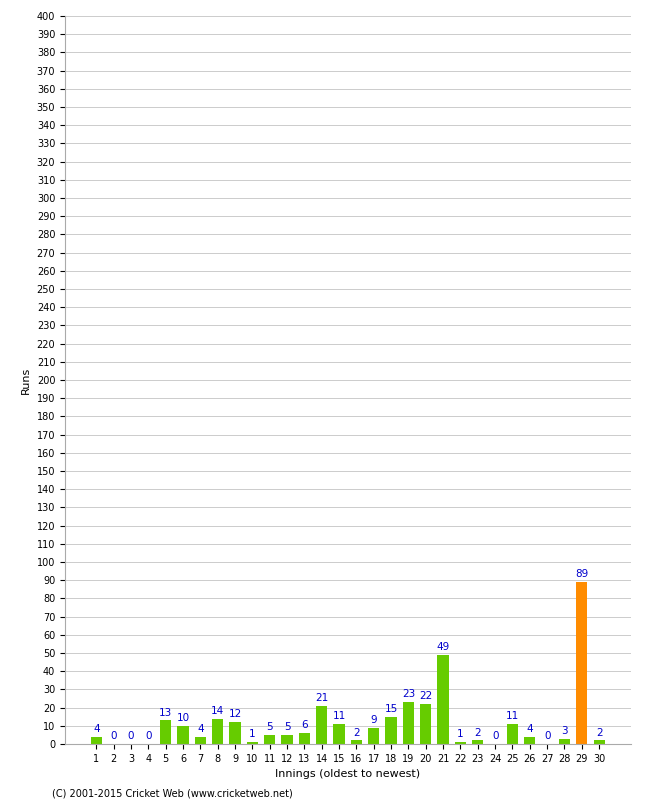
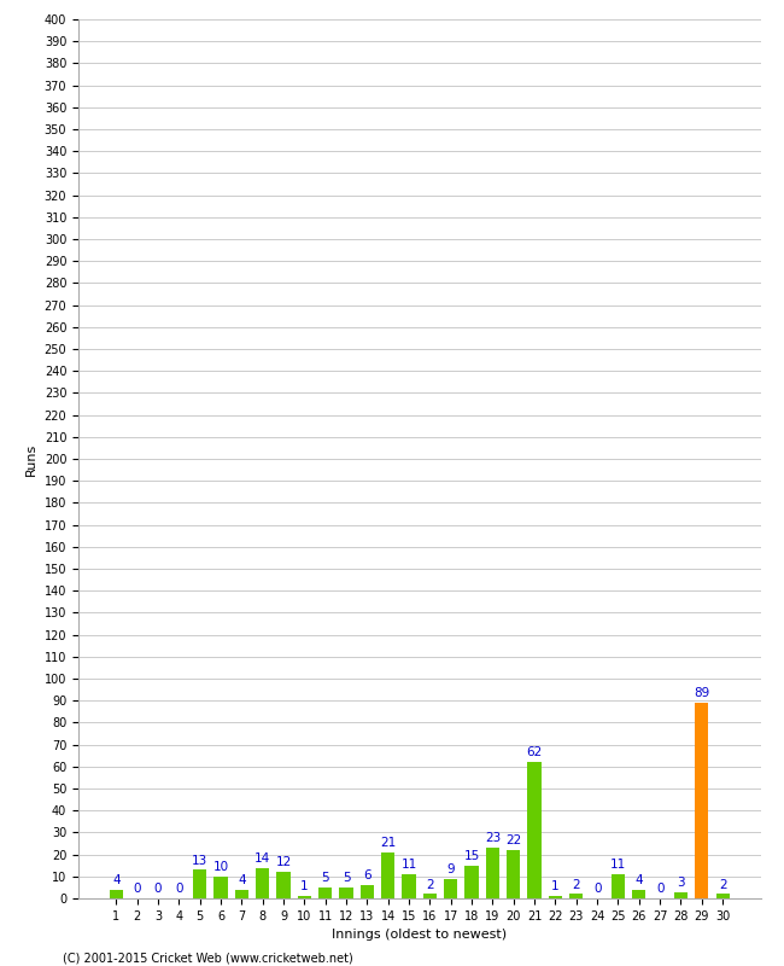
21: 49 -> 62
